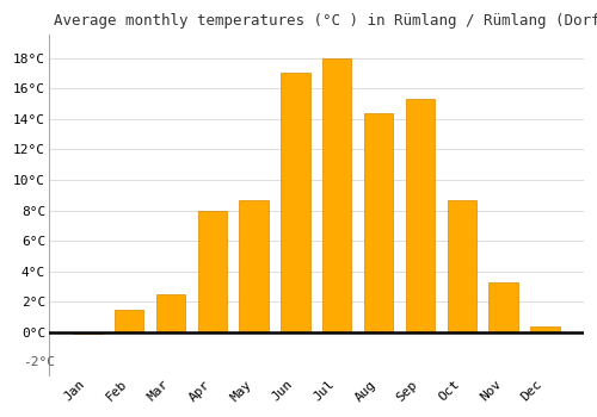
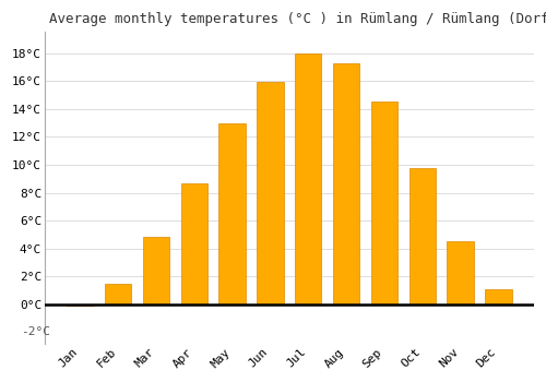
Mar: 2.5°C -> 4.8°C
Apr: 8.0°C -> 8.7°C
May: 8.7°C -> 13.0°C
Jun: 17.0°C -> 15.9°C
Aug: 14.4°C -> 17.3°C
Sep: 15.3°C -> 14.5°C
Oct: 8.7°C -> 9.8°C
Nov: 3.3°C -> 4.5°C
Dec: 0.4°C -> 1.1°C
